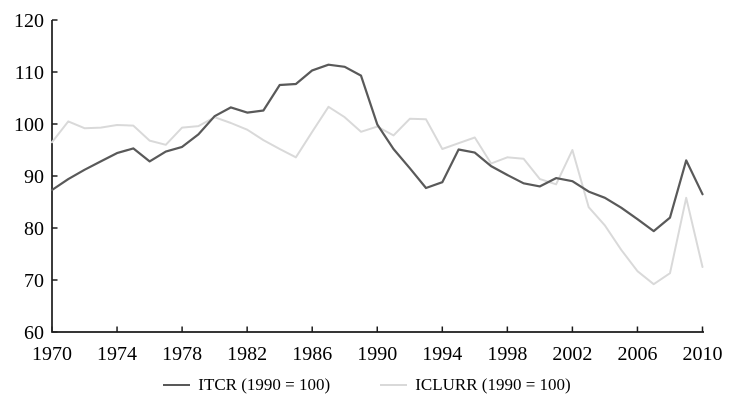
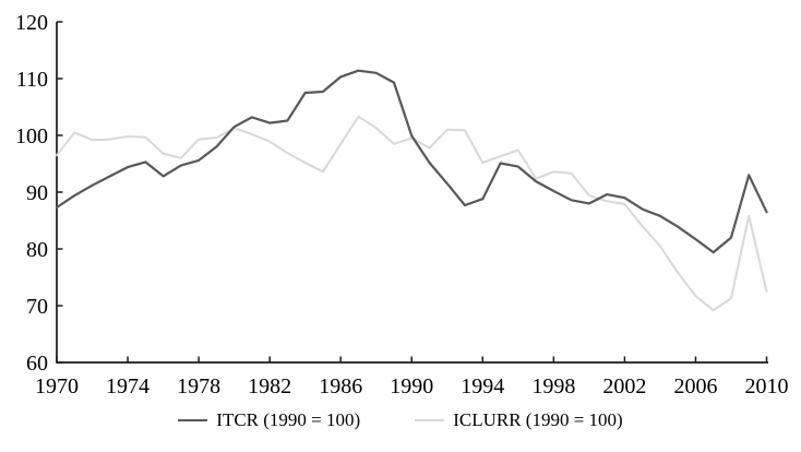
ICLURR (1990 = 100)/2002: 95 -> 88
